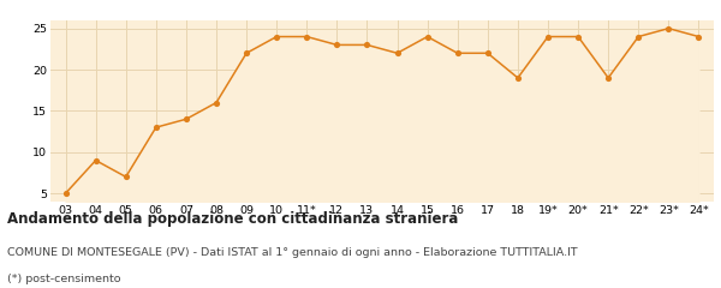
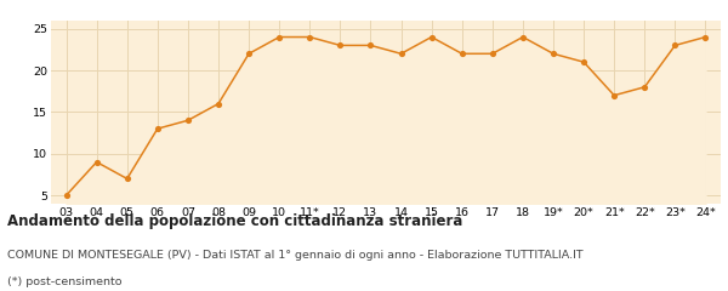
18: 19 -> 24
19*: 24 -> 22
20*: 24 -> 21
21*: 19 -> 17
22*: 24 -> 18
23*: 25 -> 23
